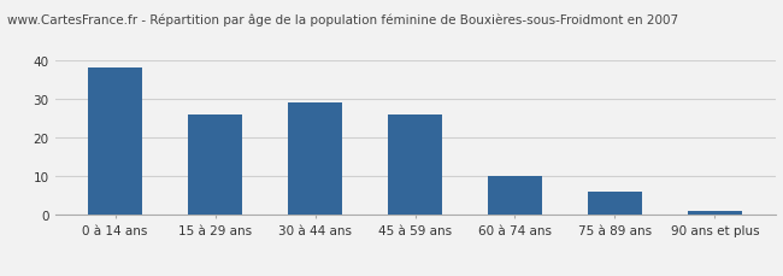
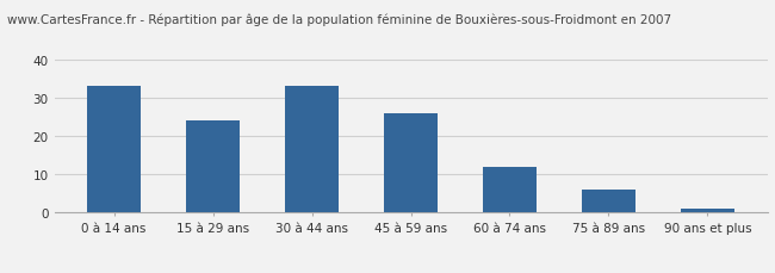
0 à 14 ans: 38 -> 33
15 à 29 ans: 26 -> 24
30 à 44 ans: 29 -> 33
60 à 74 ans: 10 -> 12
